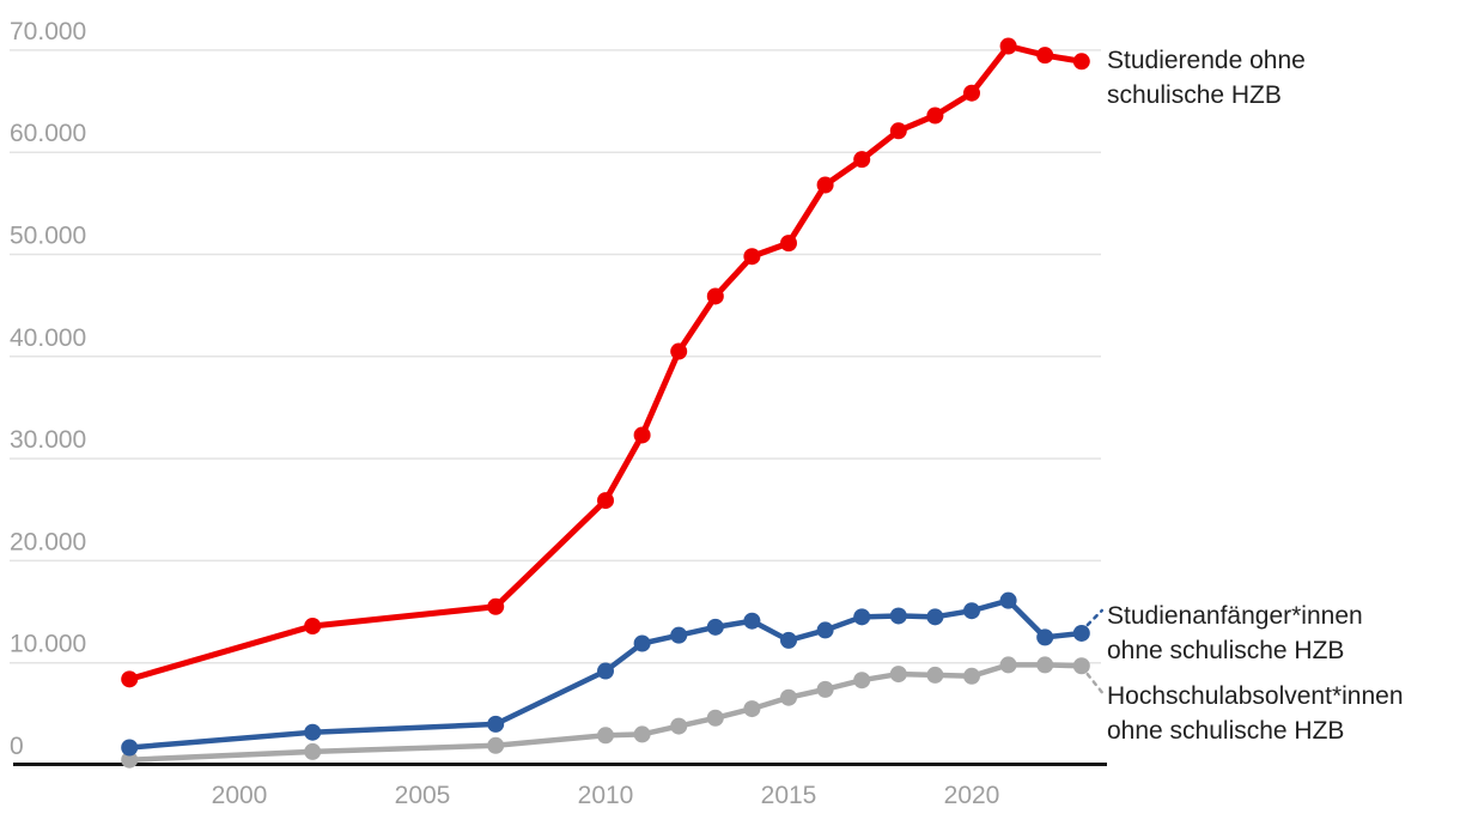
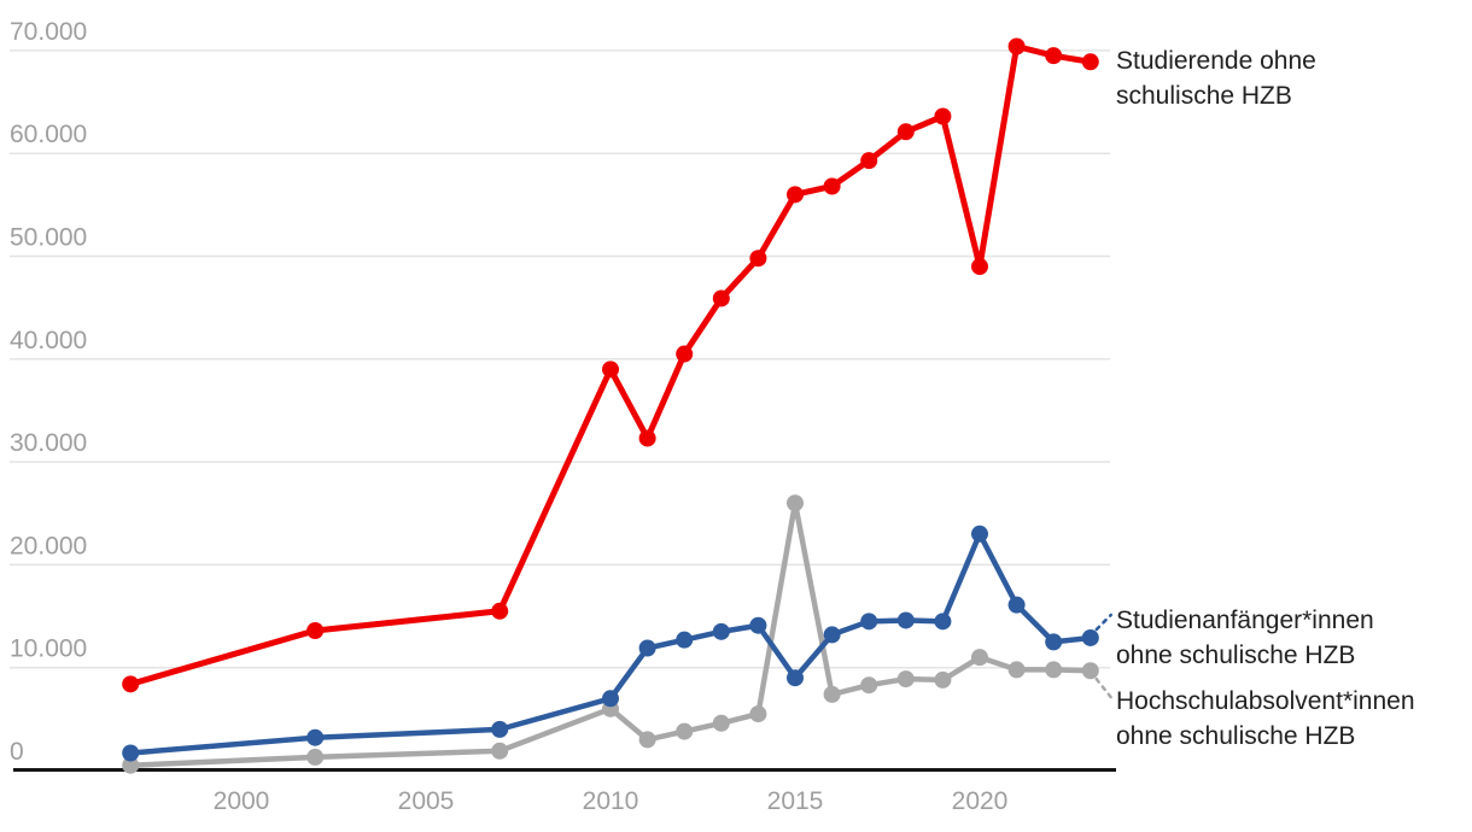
Studierende ohne schulische HZB/2010: 26000 -> 39000
Studienanfänger*innen ohne schulische HZB/2010: 9000 -> 7000
Hochschulabsolvent*innen ohne schulische HZB/2010: 3000 -> 6000
Studierende ohne schulische HZB/2015: 51000 -> 56000
Studienanfänger*innen ohne schulische HZB/2015: 12000 -> 9000
Hochschulabsolvent*innen ohne schulische HZB/2015: 7000 -> 26000
Studierende ohne schulische HZB/2020: 66000 -> 49000
Studienanfänger*innen ohne schulische HZB/2020: 15000 -> 23000
Hochschulabsolvent*innen ohne schulische HZB/2020: 9000 -> 11000
